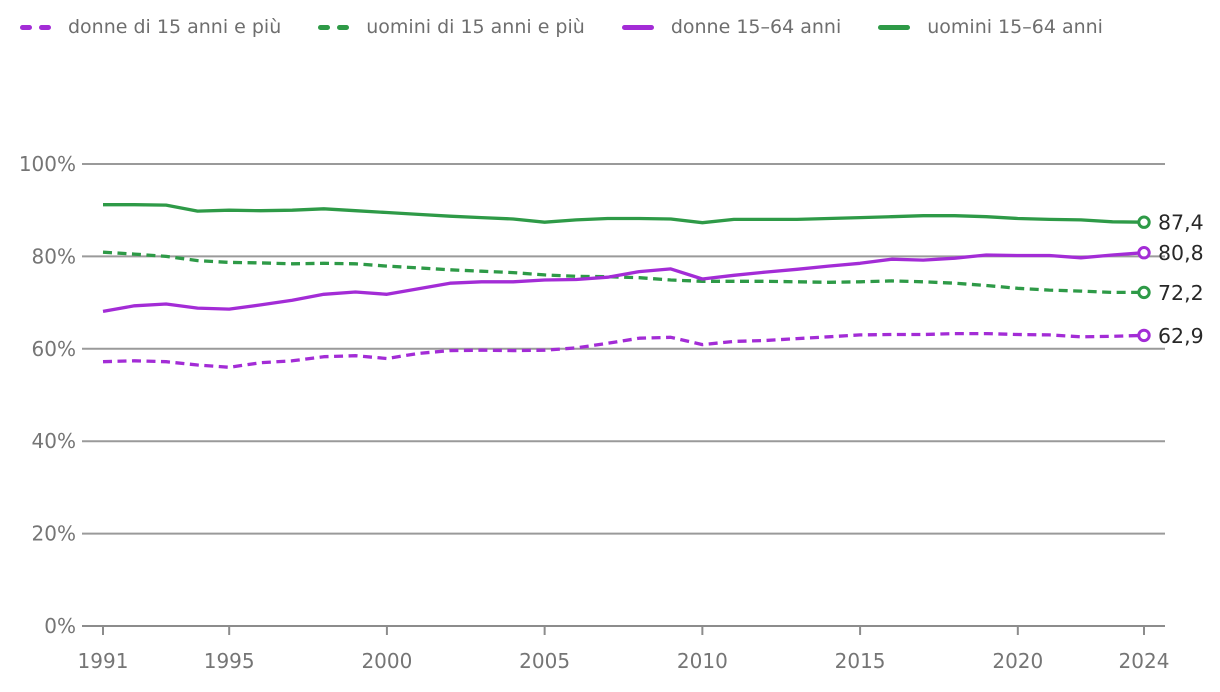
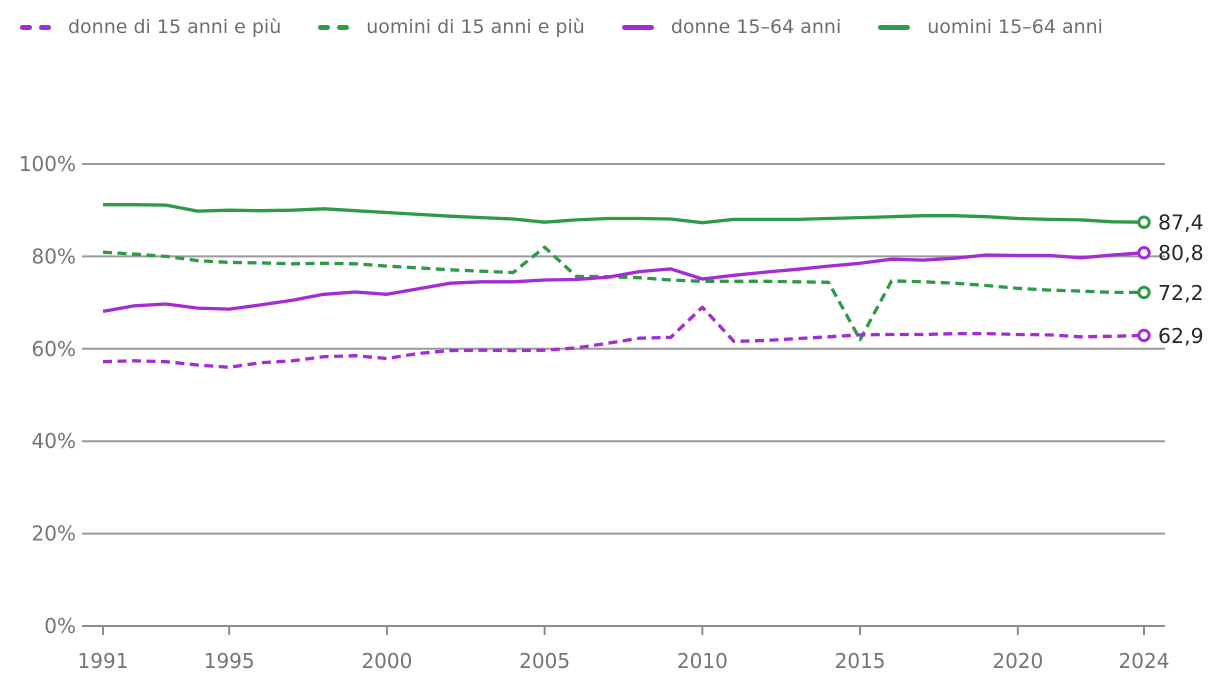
uomini di 15 anni e più/2005: 76% -> 82%
donne di 15 anni e più/2010: 61% -> 69%
uomini di 15 anni e più/2015: 74% -> 62%
